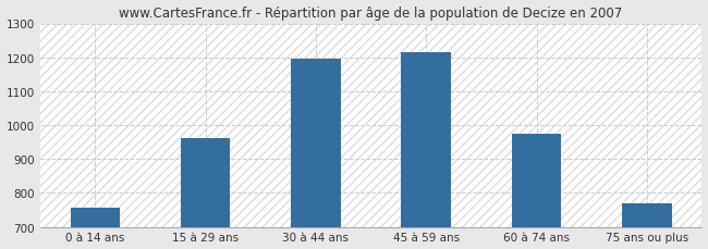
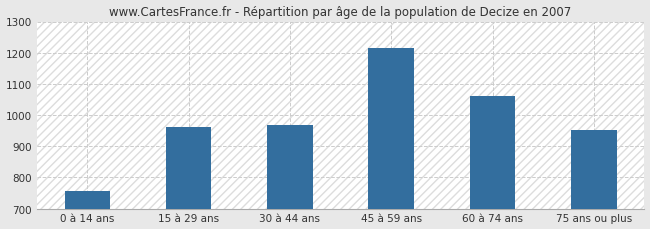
30 à 44 ans: 1195 -> 968
60 à 74 ans: 975 -> 1062
75 ans ou plus: 770 -> 953
